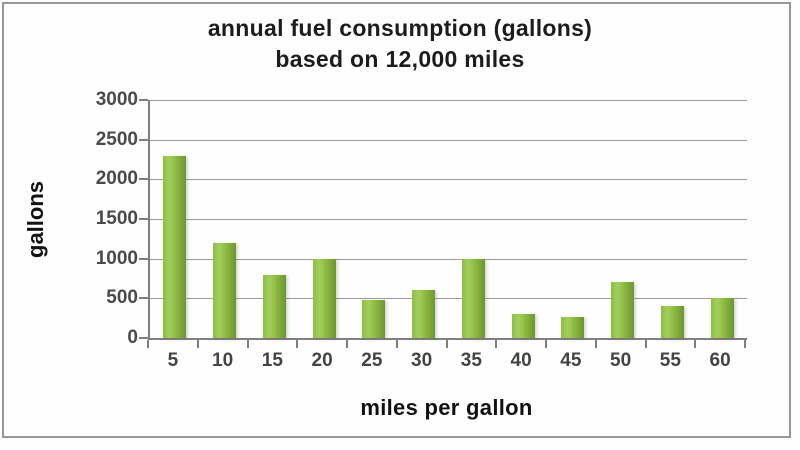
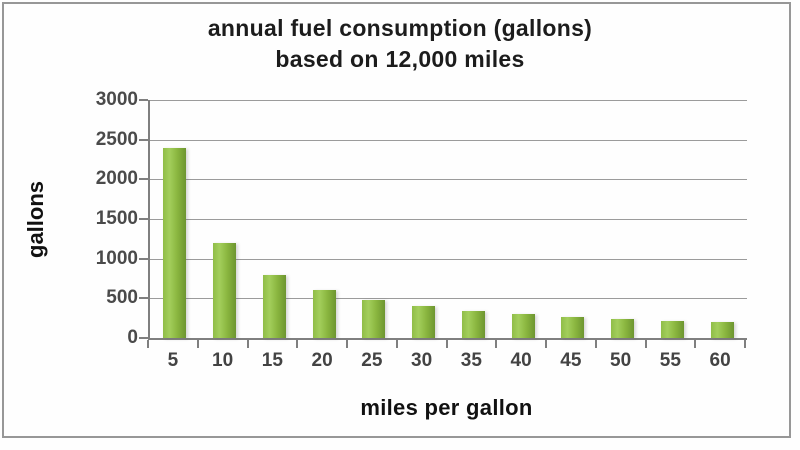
5: 2300 -> 2400
20: 1000 -> 600
30: 600 -> 400
35: 1000 -> 300
50: 700 -> 200
55: 400 -> 200
60: 500 -> 200
